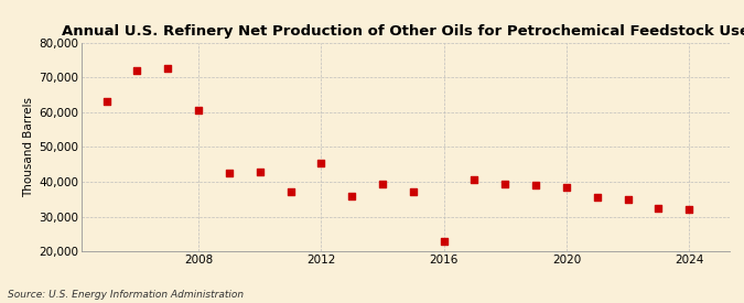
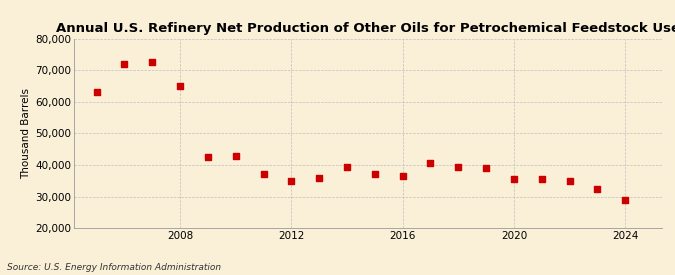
2008: 60,500 -> 65,000
2012: 45,500 -> 35,000
2016: 23,000 -> 36,500
2020: 38,500 -> 35,500
2024: 32,000 -> 29,000
